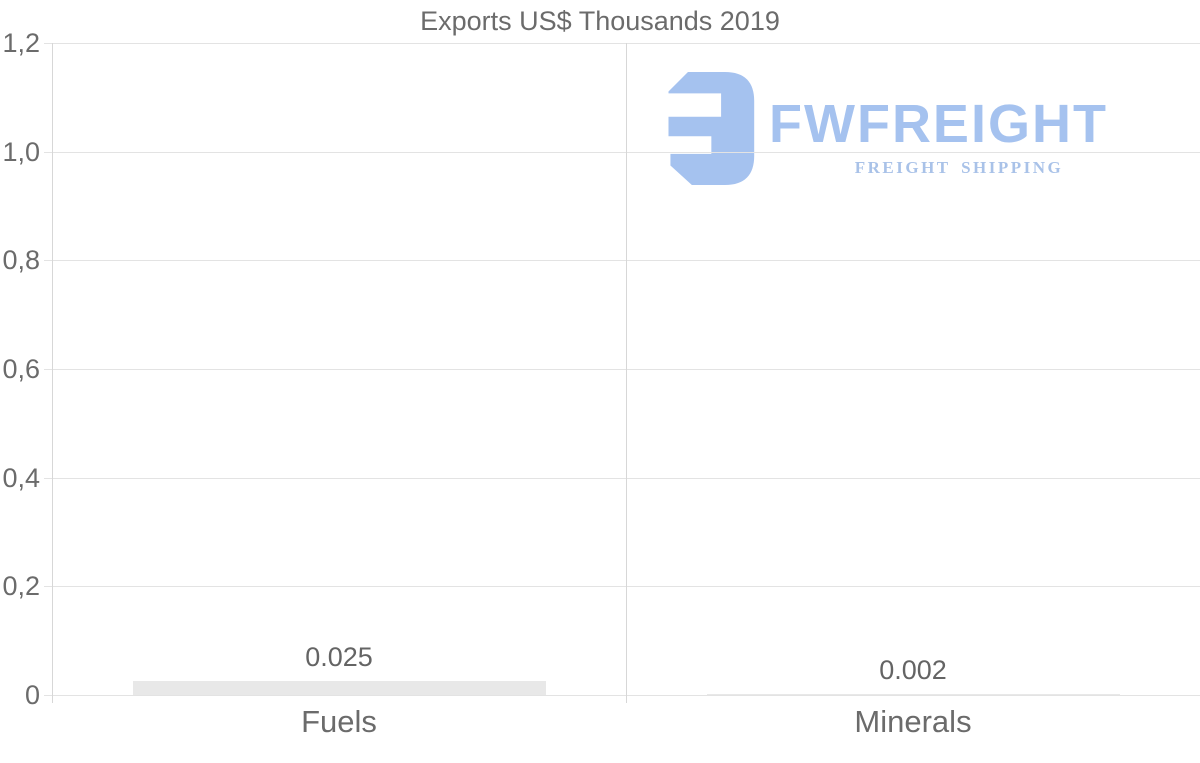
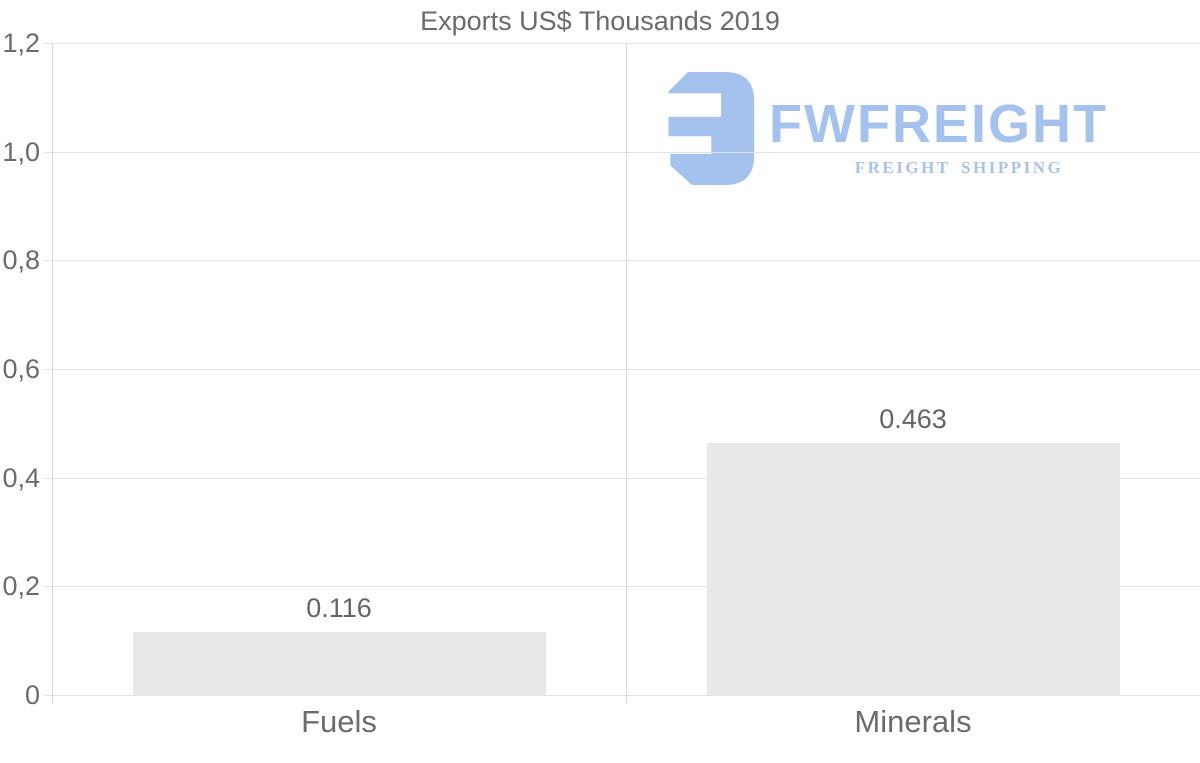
Fuels: 0.025 -> 0.116
Minerals: 0.002 -> 0.463
